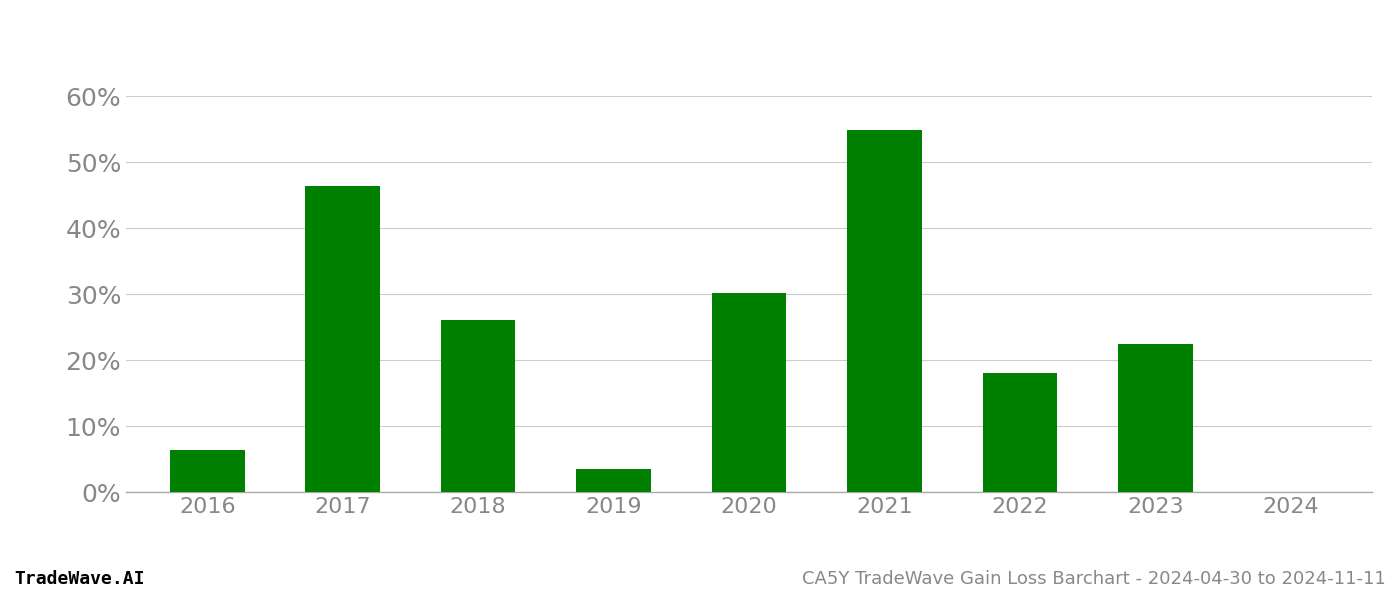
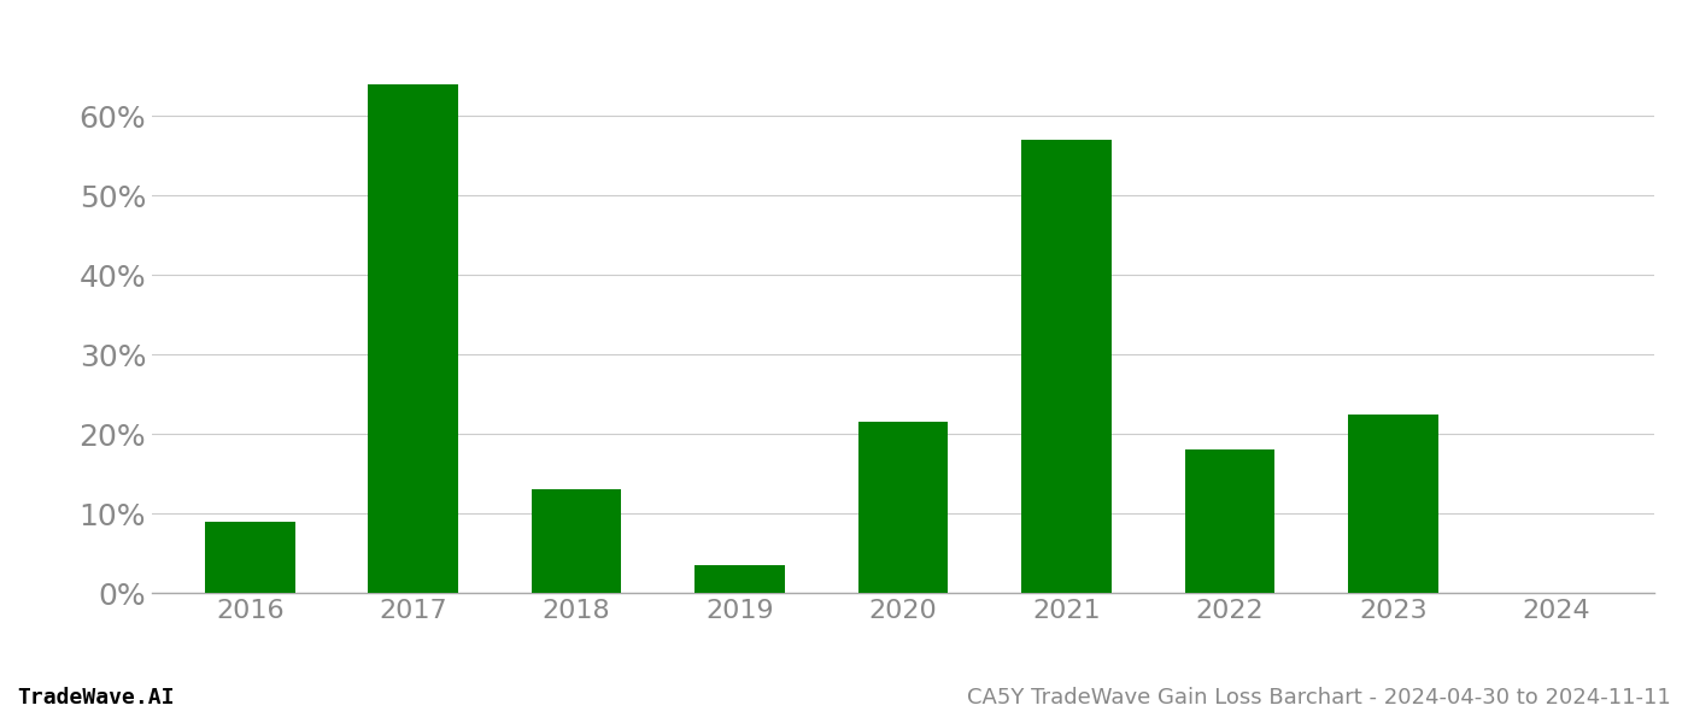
2016: 6.4% -> 9.0%
2017: 46.4% -> 64.0%
2018: 26.0% -> 13.0%
2020: 30.2% -> 21.5%
2021: 54.8% -> 57.0%
